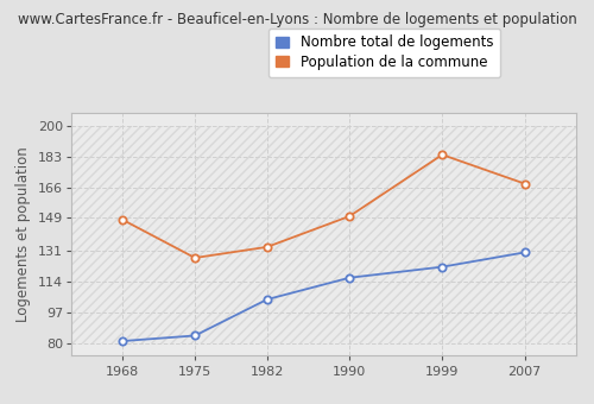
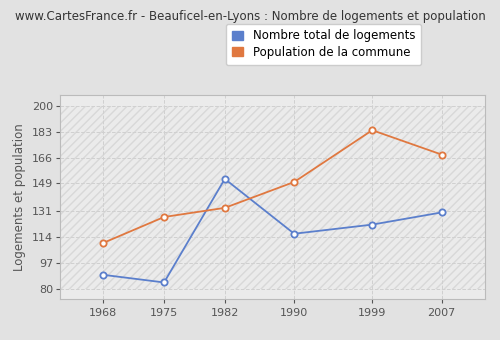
Nombre total de logements/1968: 81 -> 89
Population de la commune/1968: 148 -> 110
Nombre total de logements/1982: 104 -> 152
